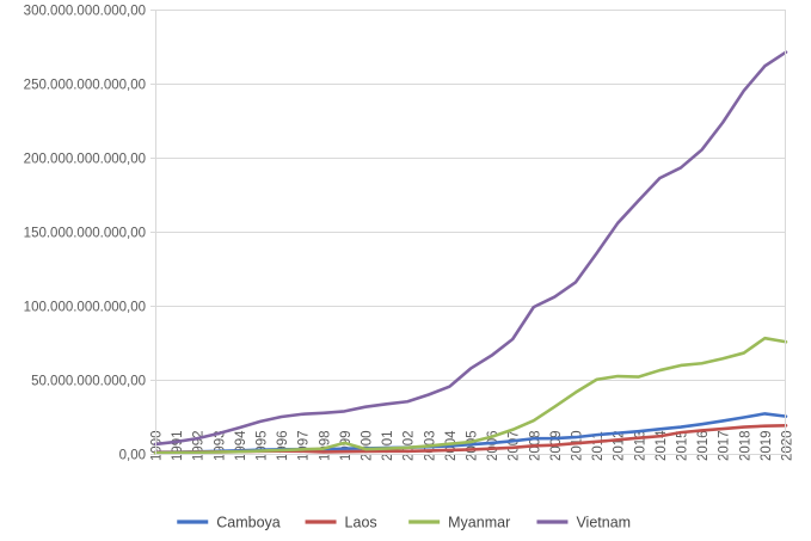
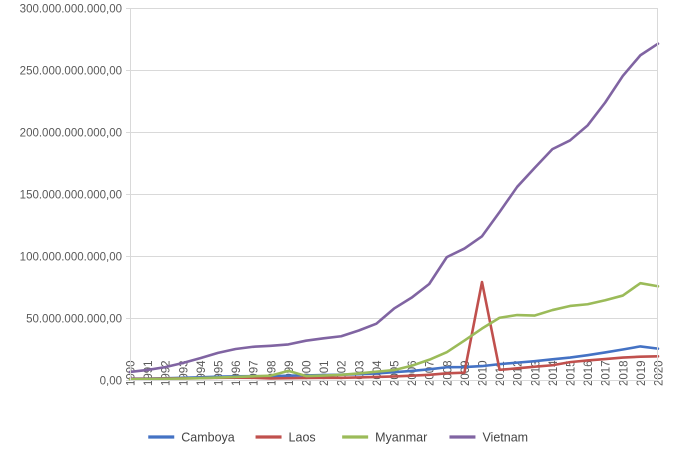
Laos/2010: 7000000000 -> 79000000000
